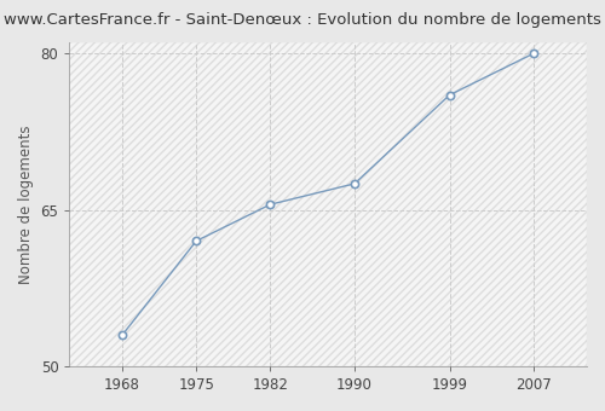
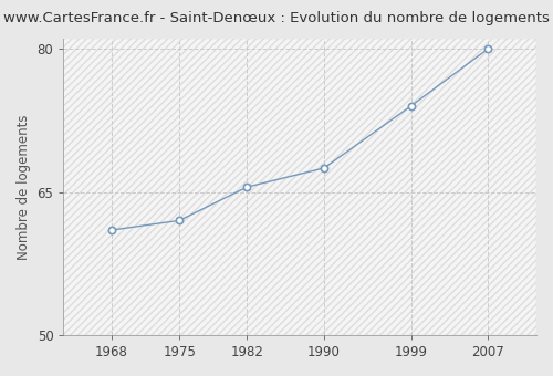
1968: 53.0 -> 61.0
1999: 76.0 -> 74.0
